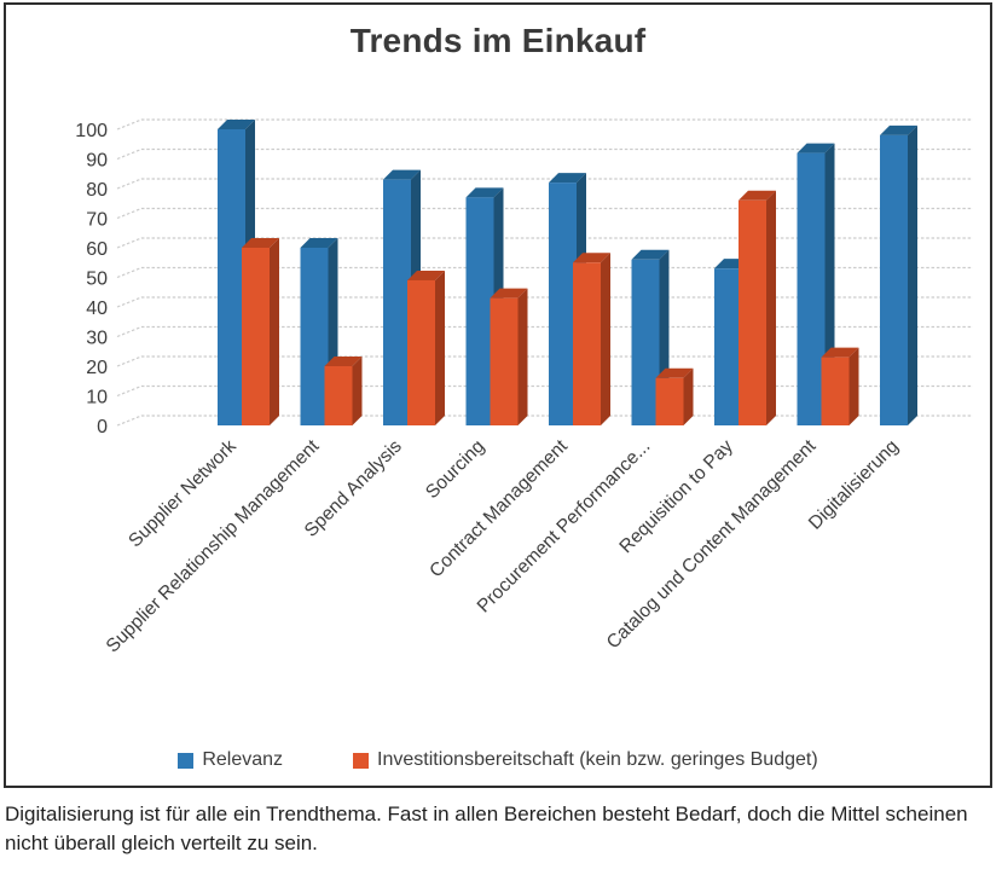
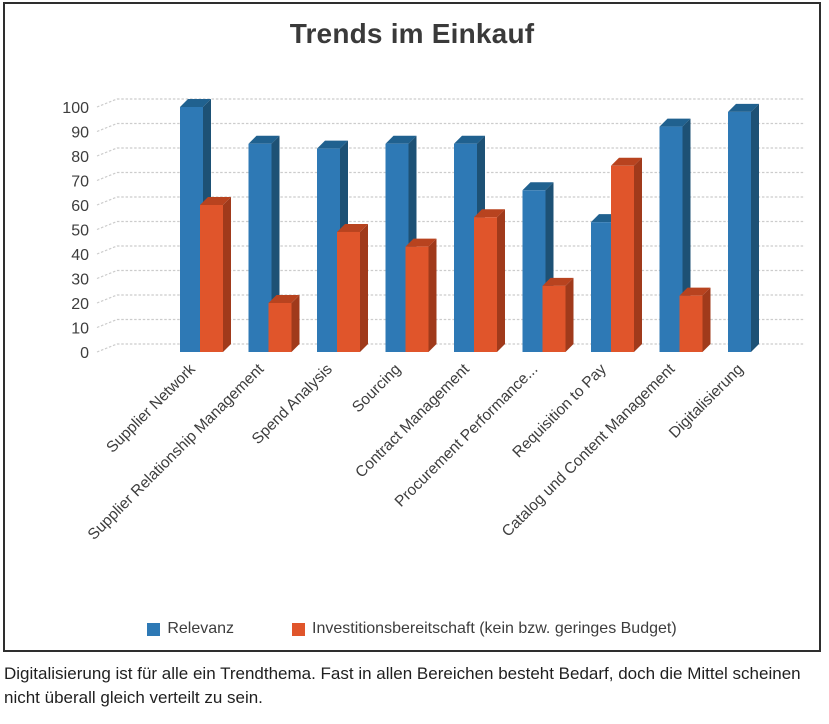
Relevanz/Supplier Relationship Management: 60 -> 85
Relevanz/Sourcing: 77 -> 85
Relevanz/Contract Management: 82 -> 85
Relevanz/Procurement Performance...: 56 -> 66
Investitionsbereitschaft (kein bzw. geringes Budget)/Procurement Performance...: 16 -> 27
